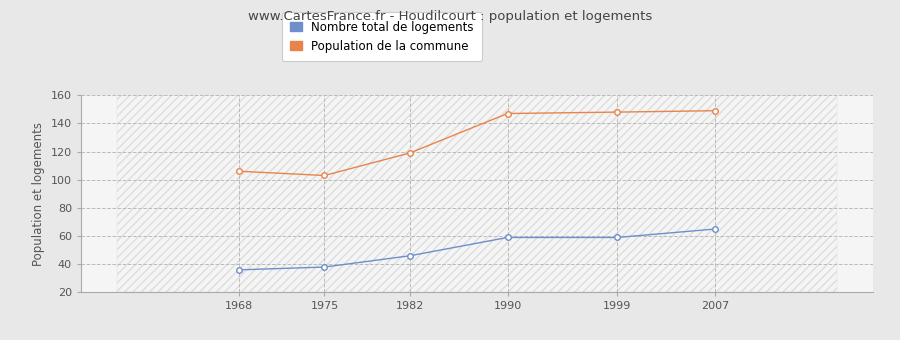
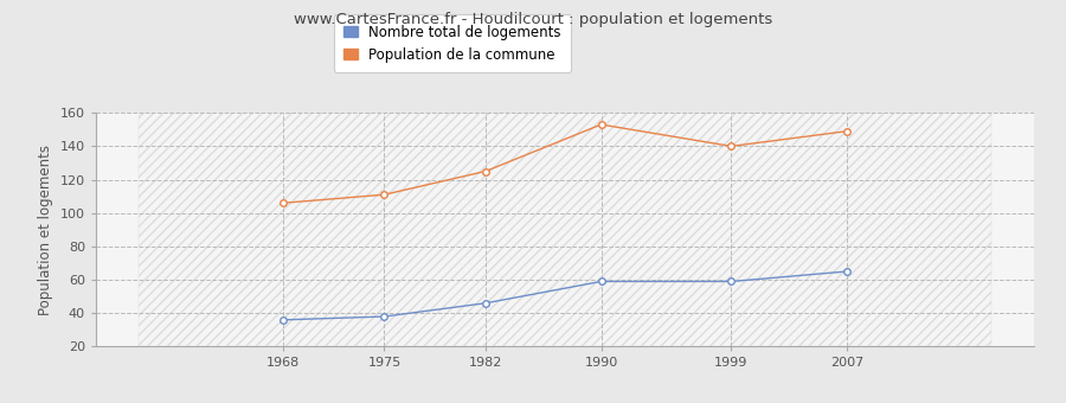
Population de la commune/1975: 103 -> 111
Population de la commune/1982: 119 -> 125
Population de la commune/1990: 147 -> 153
Population de la commune/1999: 148 -> 140
